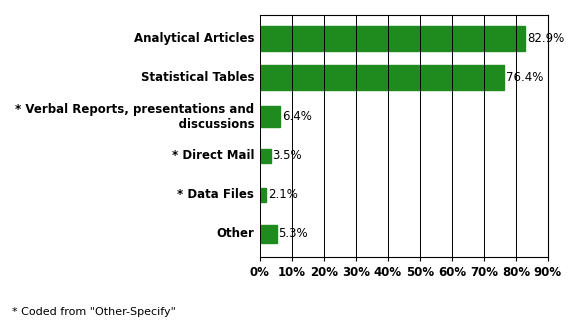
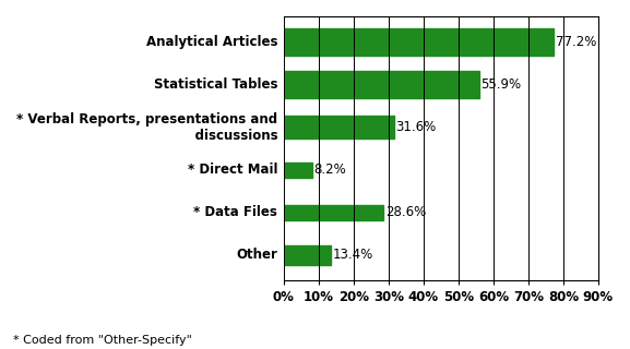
Analytical Articles: 82.9% -> 77.2%
Statistical Tables: 76.4% -> 55.9%
* Verbal Reports, presentations and discussions: 6.4% -> 31.6%
* Direct Mail: 3.5% -> 8.2%
* Data Files: 2.1% -> 28.6%
Other: 5.3% -> 13.4%
